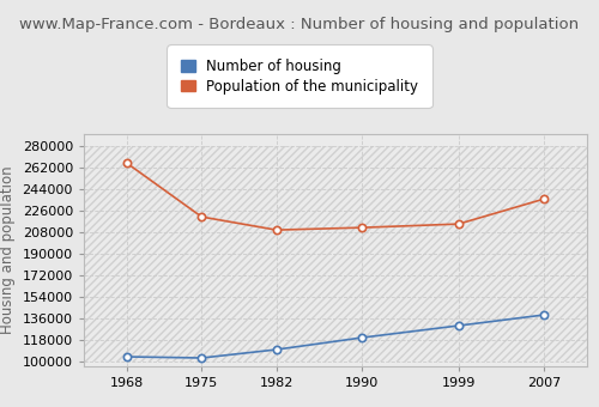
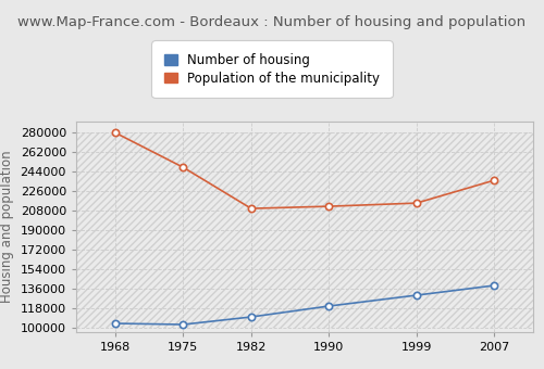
Population of the municipality/1968: 266000 -> 280000
Population of the municipality/1975: 221000 -> 248000
